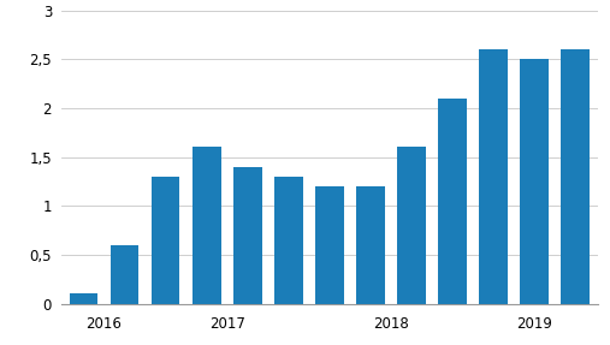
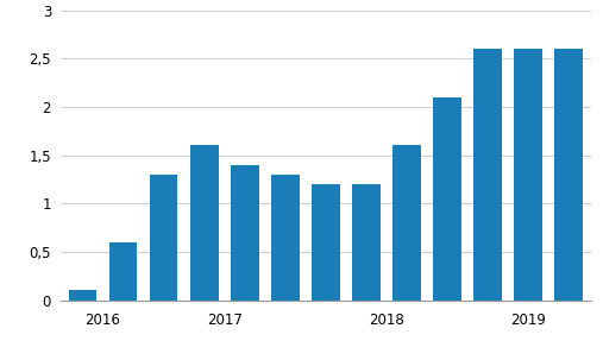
2019: 2,5 -> 2,6
